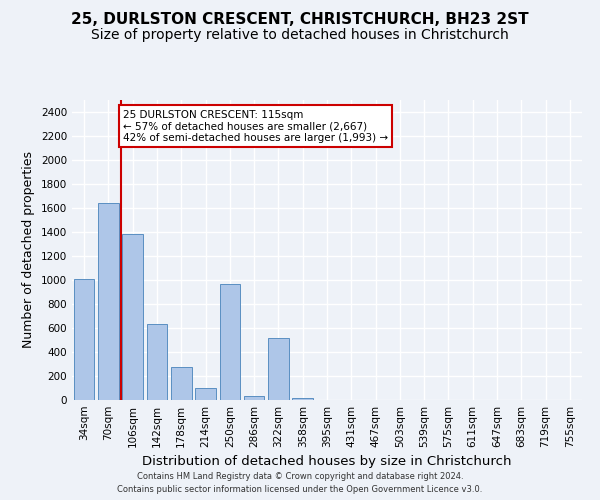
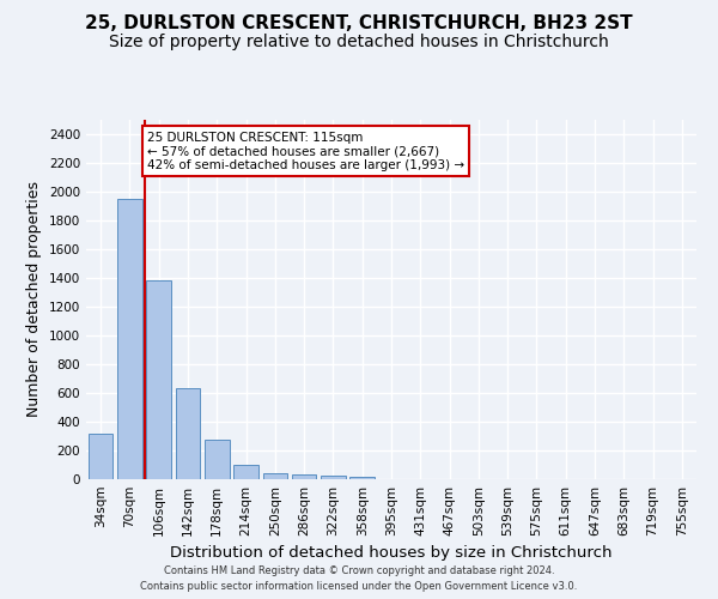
34sqm: 1010 -> 320
70sqm: 1640 -> 1950
250sqm: 970 -> 40
322sqm: 520 -> 20
